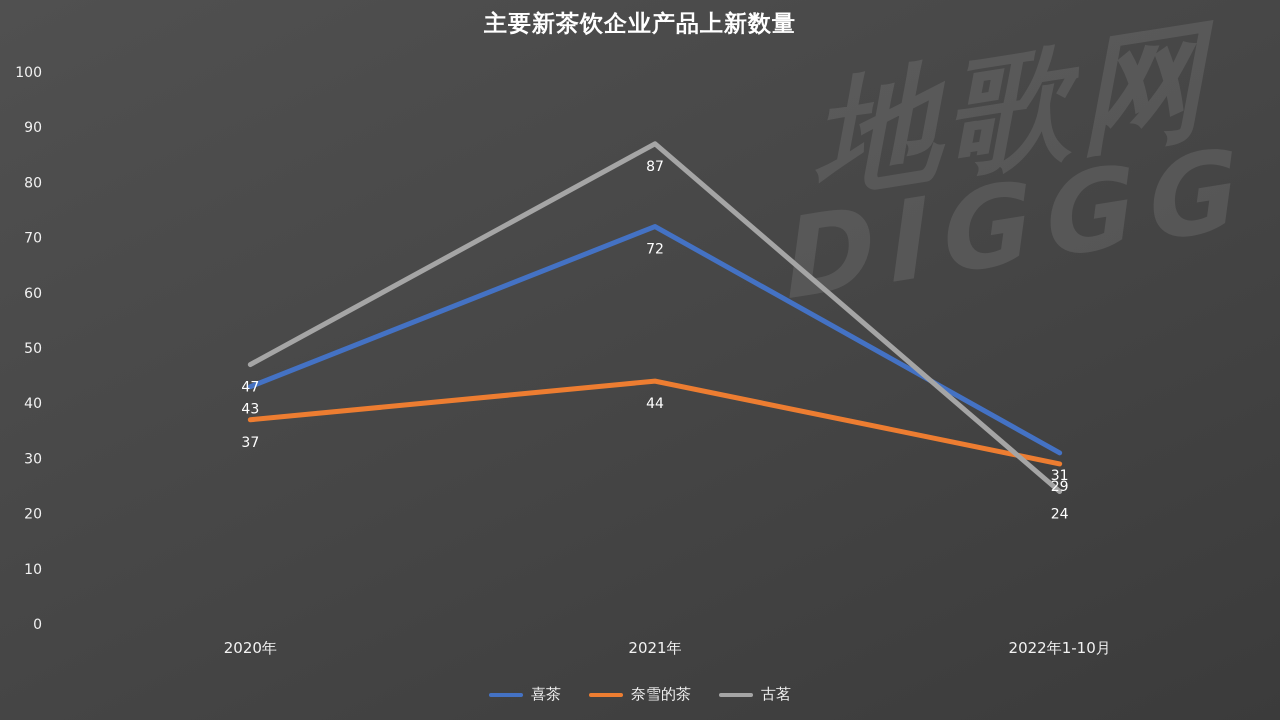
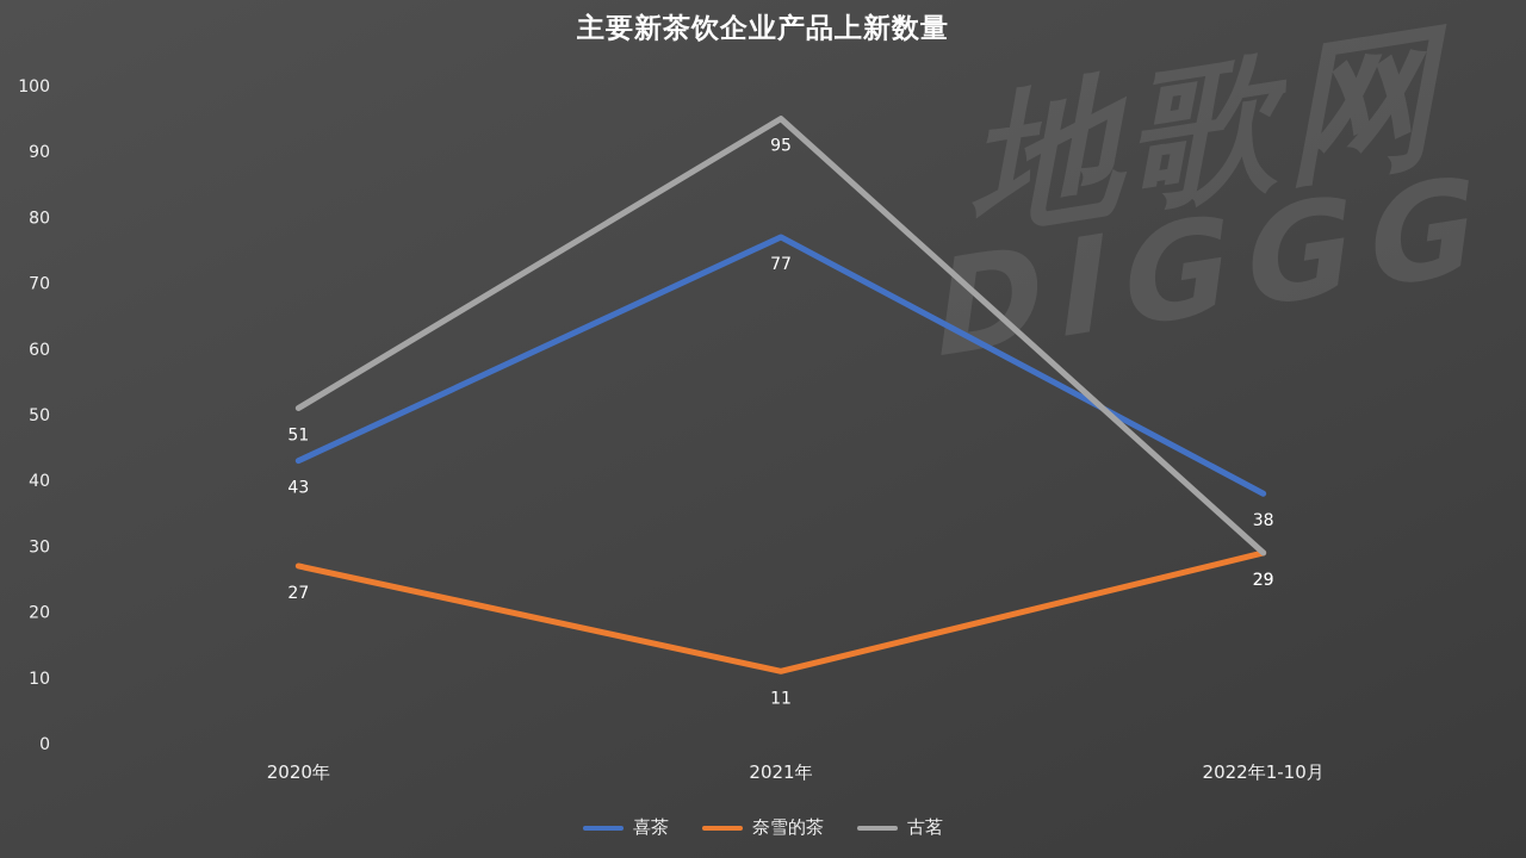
奈雪的茶/2020年: 37 -> 27
古茗/2020年: 47 -> 51
喜茶/2021年: 72 -> 77
奈雪的茶/2021年: 44 -> 11
古茗/2021年: 87 -> 95
喜茶/2022年1-10月: 31 -> 38
古茗/2022年1-10月: 24 -> 29
